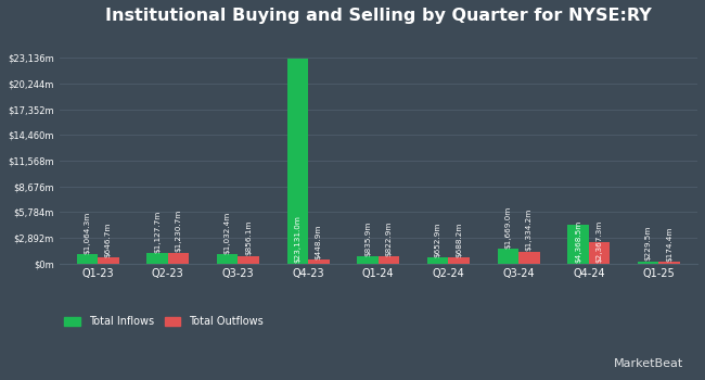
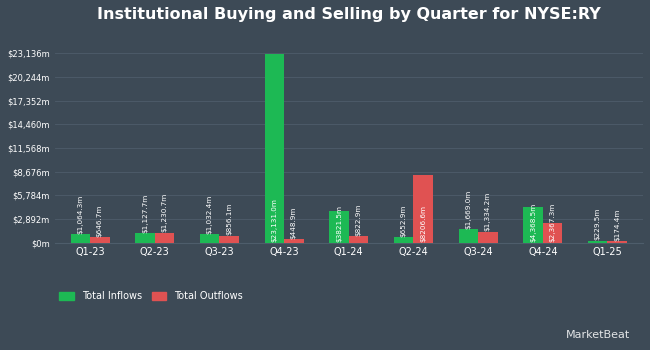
Total Inflows/Q1-24: $835.9m -> $3821.5m
Total Outflows/Q2-24: $688.2m -> $8206.6m
